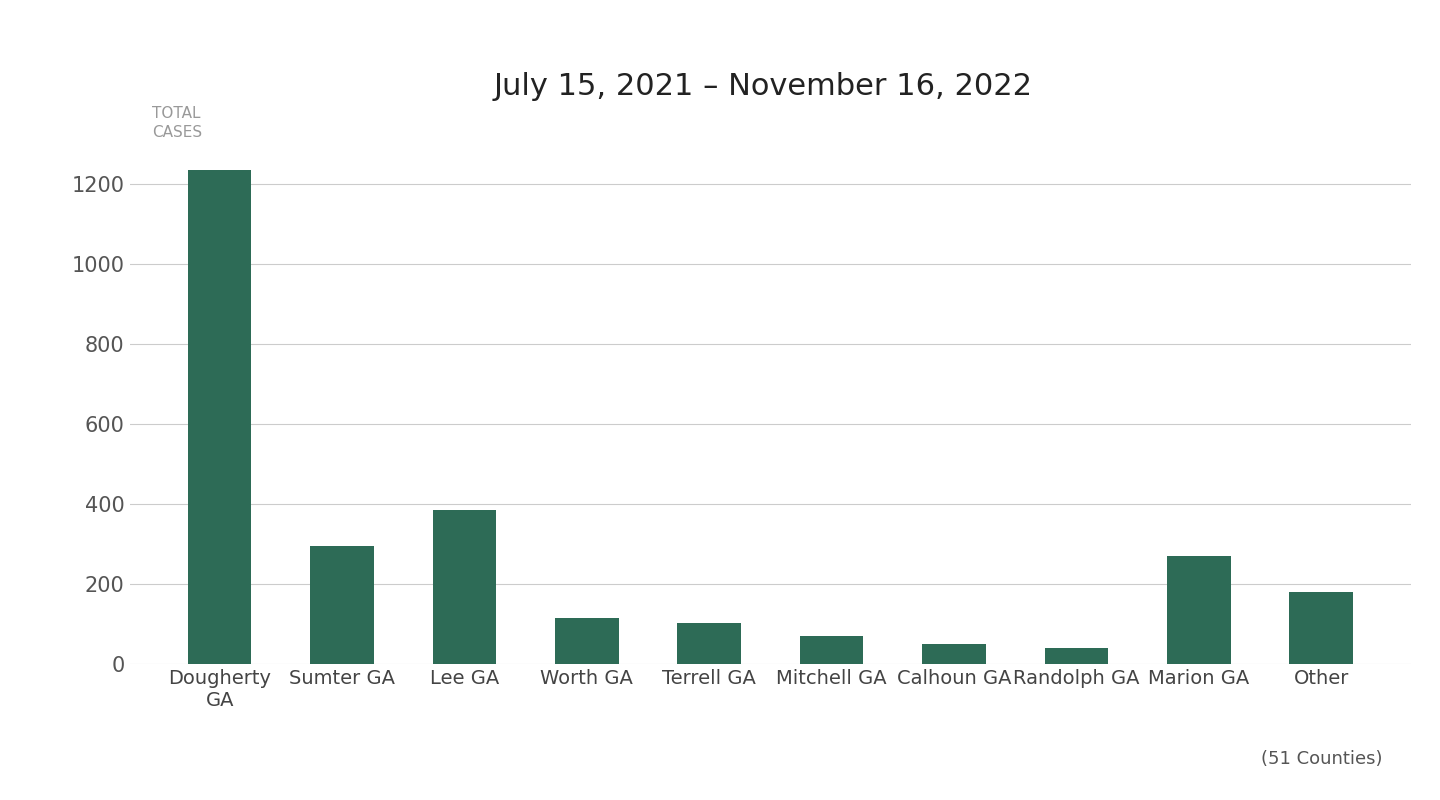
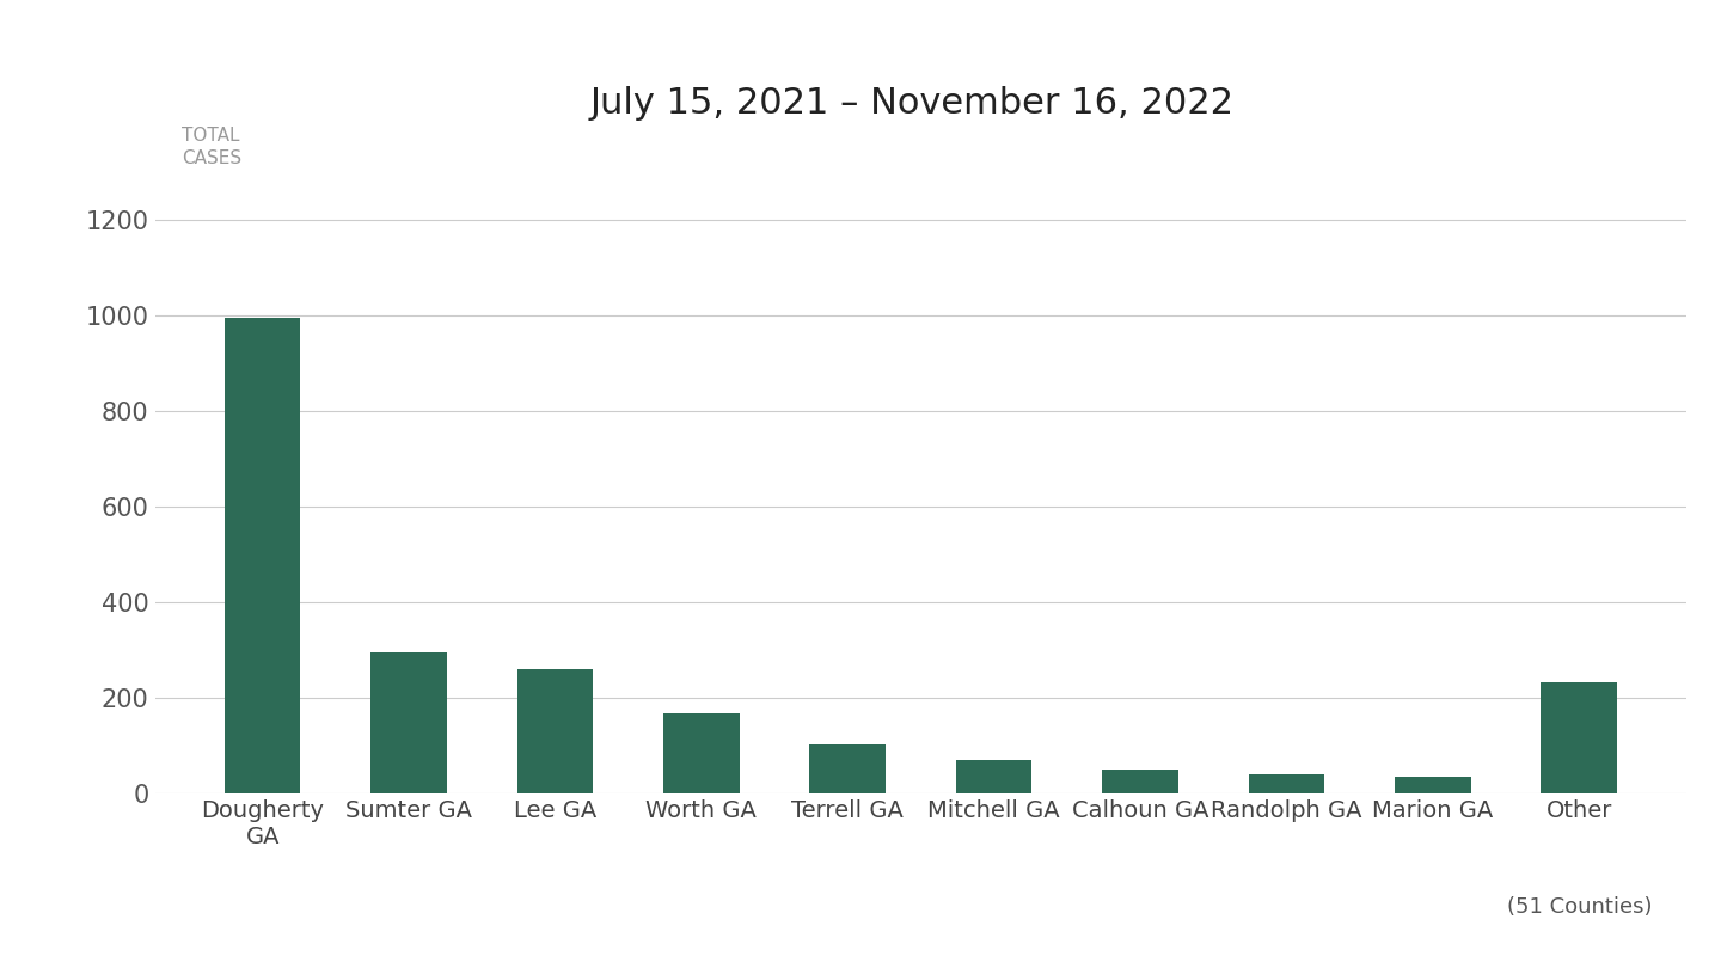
Dougherty GA: 1235 -> 995
Lee GA: 385 -> 260
Worth GA: 115 -> 168
Marion GA: 270 -> 35
Other: 180 -> 232
